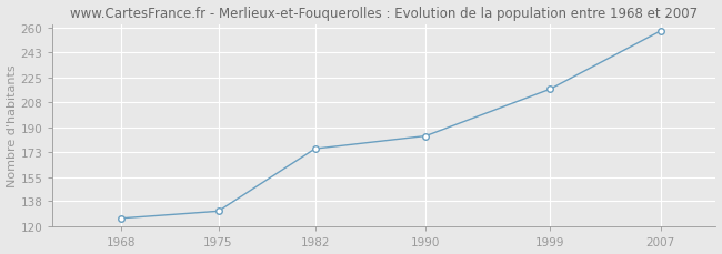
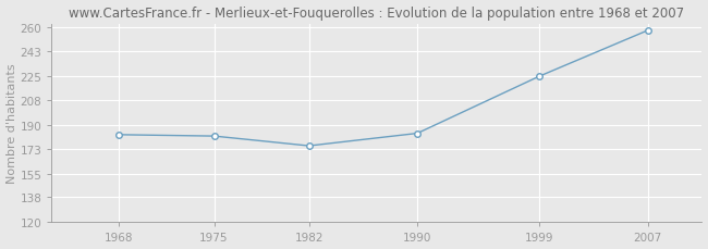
1968: 126 -> 183
1975: 131 -> 182
1999: 217 -> 225
